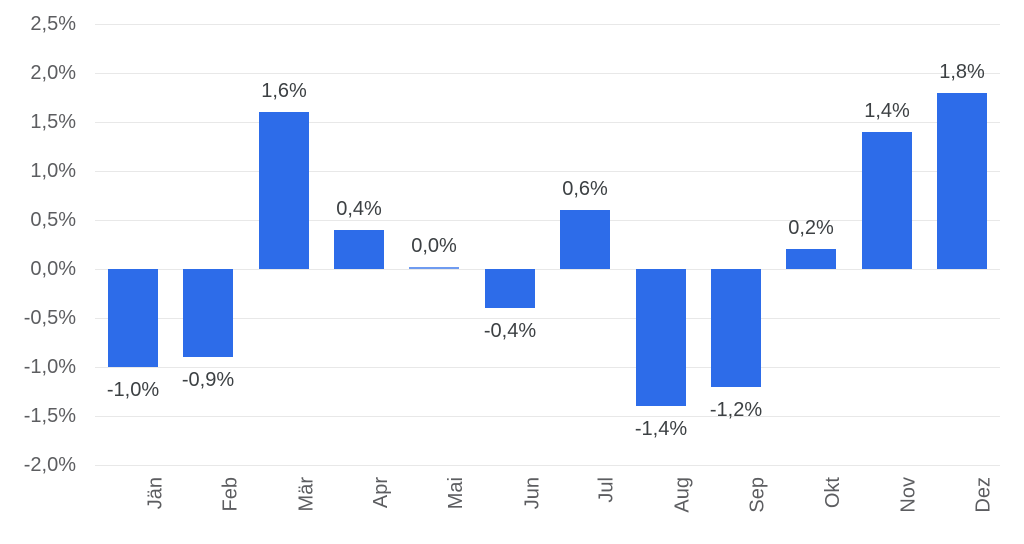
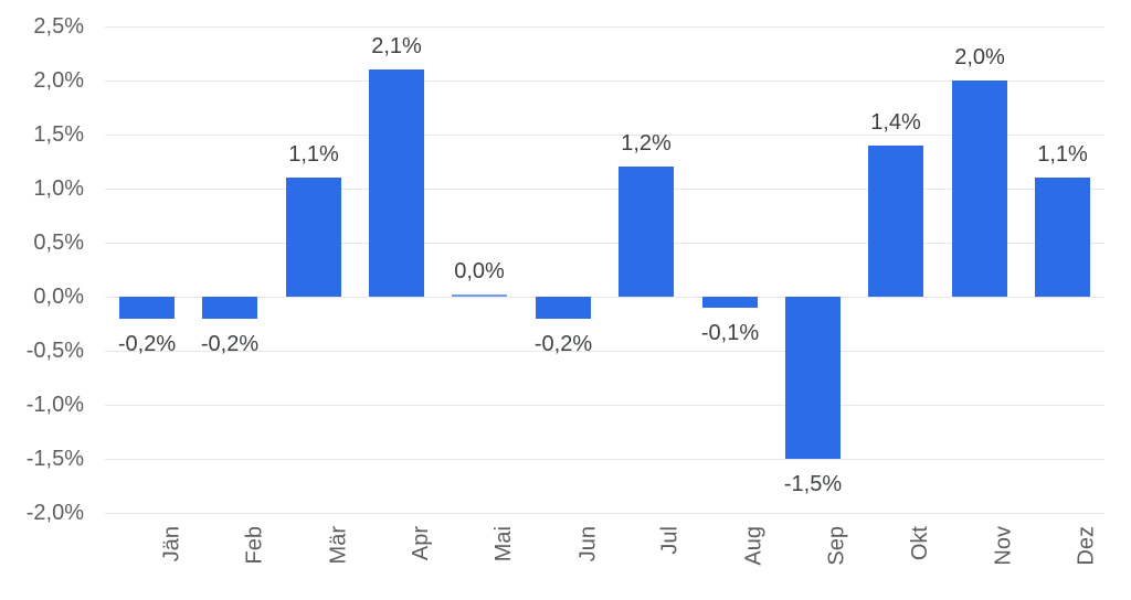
Jän: -1,0% -> -0,2%
Feb: -0,9% -> -0,2%
Mär: 1,6% -> 1,1%
Apr: 0,4% -> 2,1%
Jun: -0,4% -> -0,2%
Jul: 0,6% -> 1,2%
Aug: -1,4% -> -0,1%
Sep: -1,2% -> -1,5%
Okt: 0,2% -> 1,4%
Nov: 1,4% -> 2,0%
Dez: 1,8% -> 1,1%
